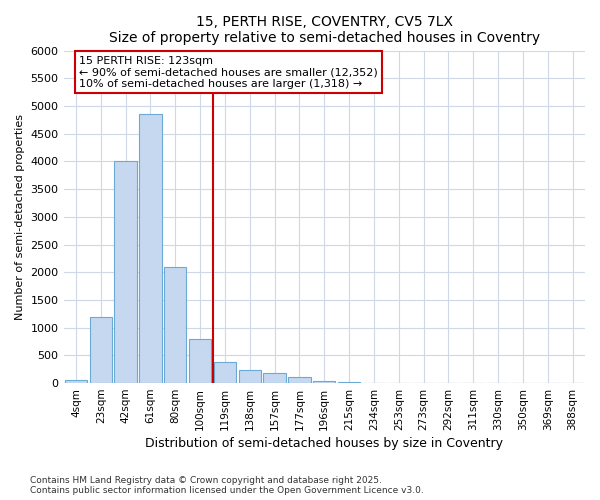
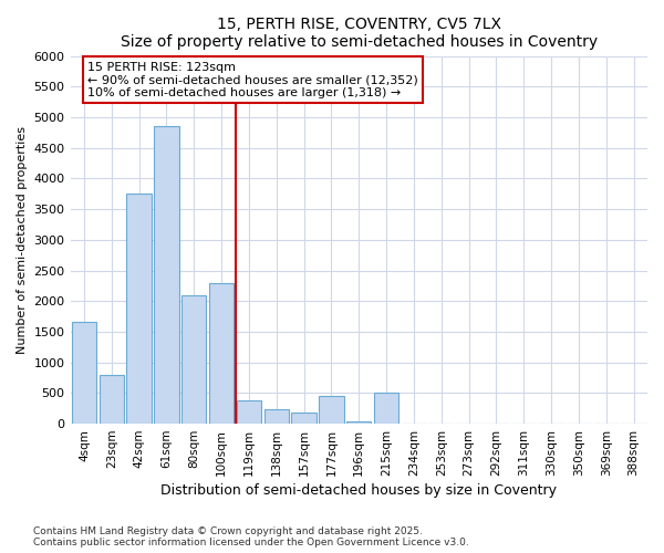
4sqm: 60 -> 1660
23sqm: 1200 -> 800
42sqm: 4000 -> 3760
100sqm: 800 -> 2300
177sqm: 110 -> 460
215sqm: 20 -> 500
